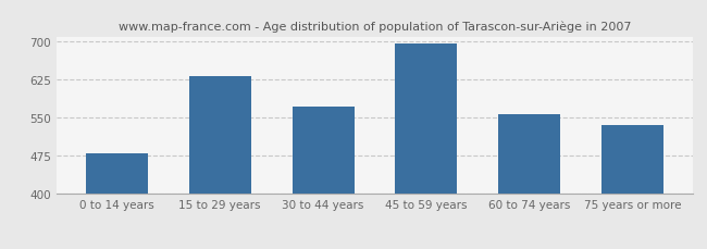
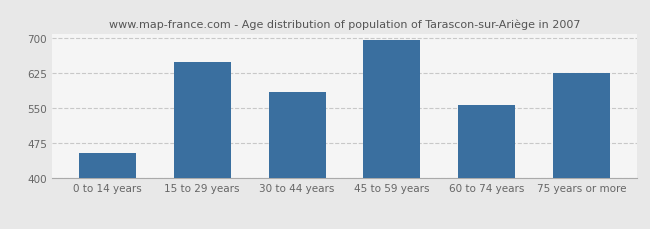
0 to 14 years: 480 -> 455
15 to 29 years: 632 -> 650
30 to 44 years: 573 -> 585
75 years or more: 536 -> 625
